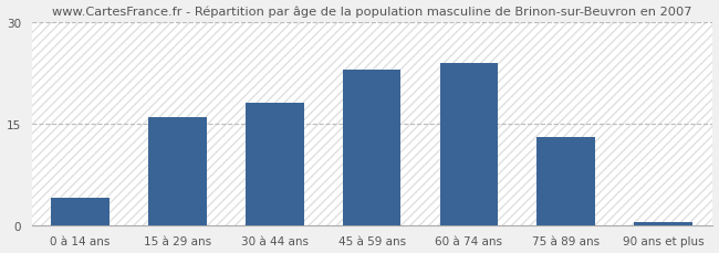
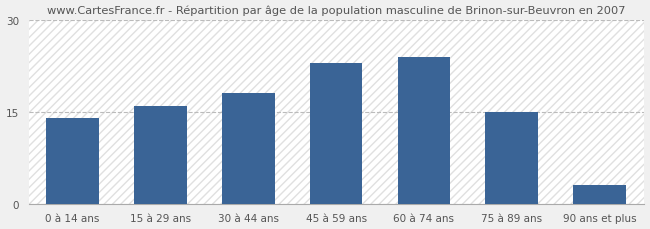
0 à 14 ans: 4.0 -> 14.0
75 à 89 ans: 13.0 -> 15.0
90 ans et plus: 0.5 -> 3.0
